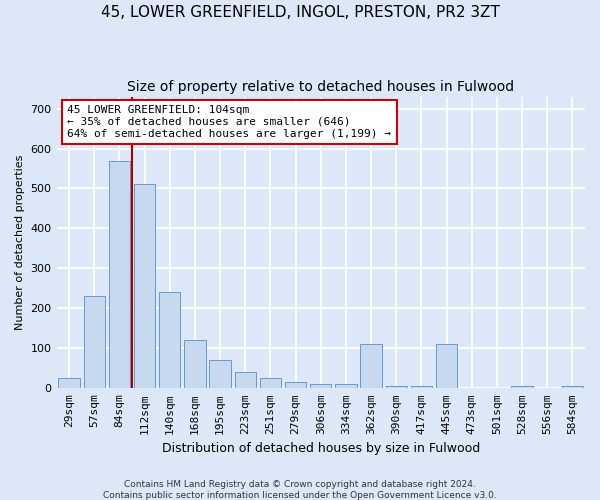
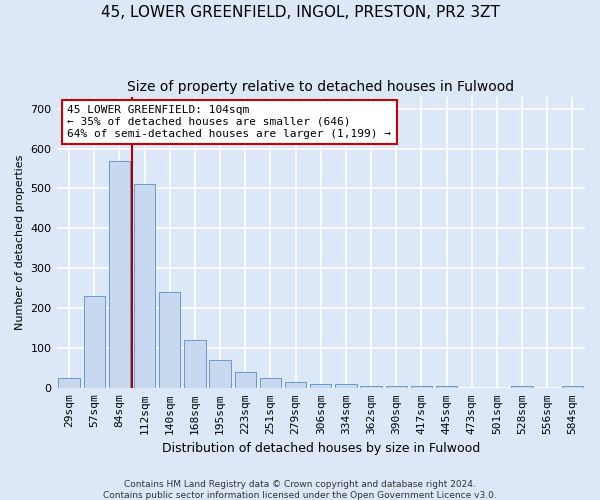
362sqm: 110 -> 5
445sqm: 110 -> 5
